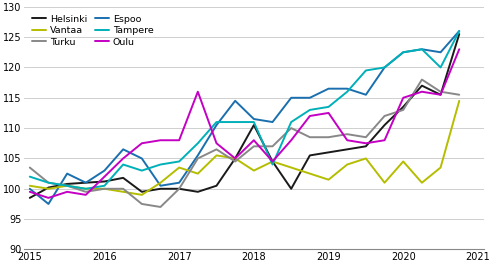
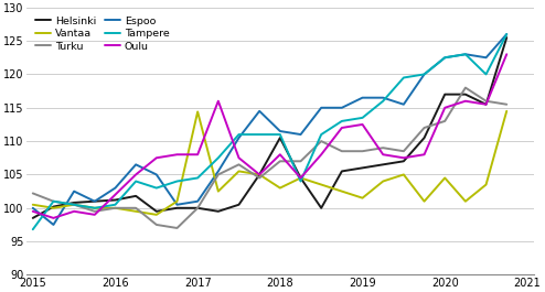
Turku/2015: 103.5 -> 102.2
Tampere/2015: 102.0 -> 96.8
Vantaa/2017: 103.5 -> 114.4
Helsinki/2020: 113.5 -> 117.0
